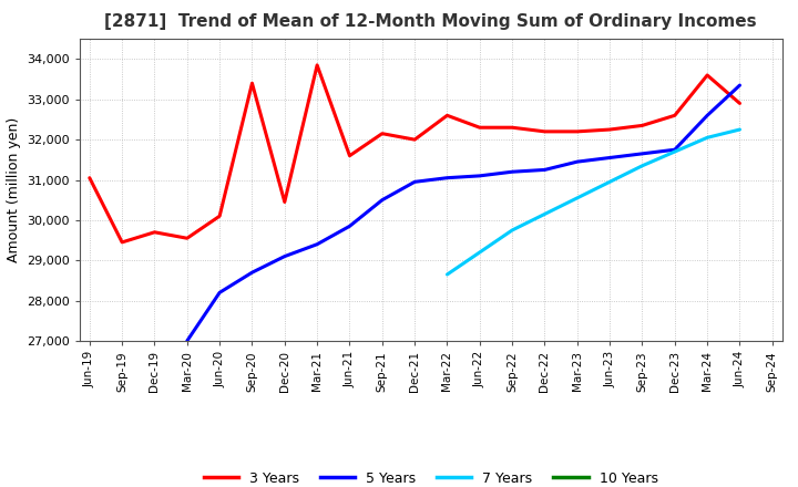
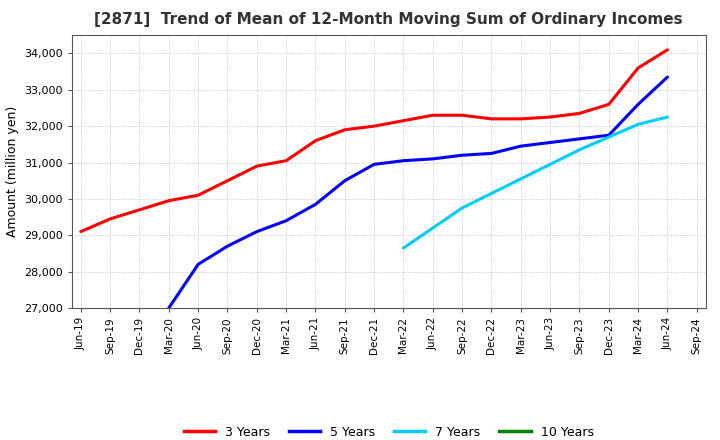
3 Years/Jun-19: 31,050 -> 29,100
3 Years/Mar-20: 29,550 -> 29,950
3 Years/Sep-20: 33,400 -> 30,500
3 Years/Dec-20: 30,450 -> 30,900
3 Years/Mar-21: 33,850 -> 31,050
3 Years/Sep-21: 32,150 -> 31,900
3 Years/Mar-22: 32,600 -> 32,150
3 Years/Jun-24: 32,900 -> 34,100
